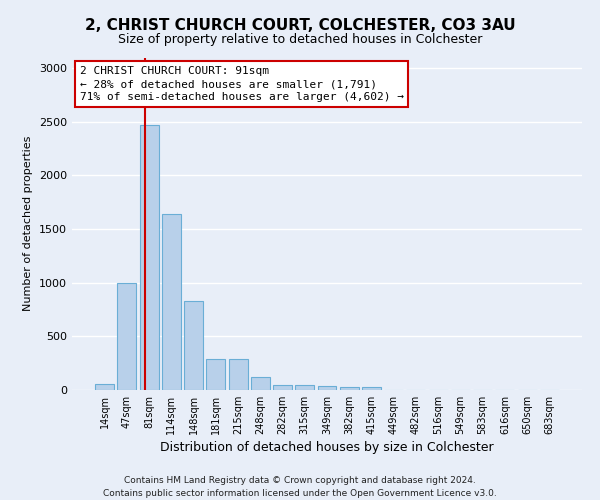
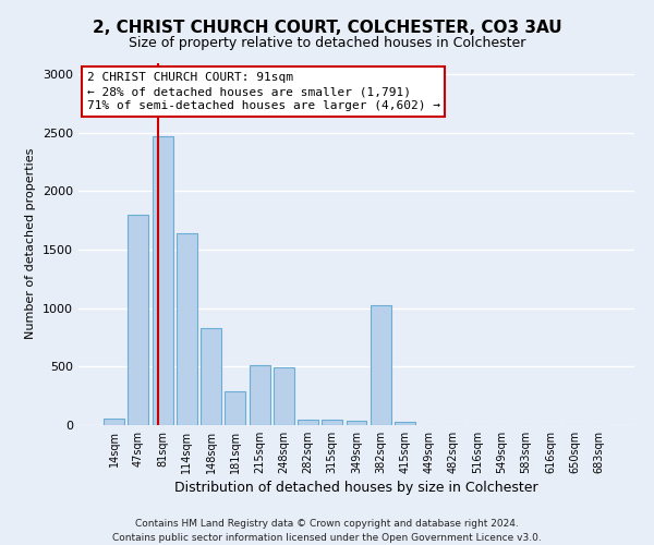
47sqm: 1000 -> 1800
215sqm: 290 -> 510
248sqm: 120 -> 490
382sqm: 20 -> 1030
